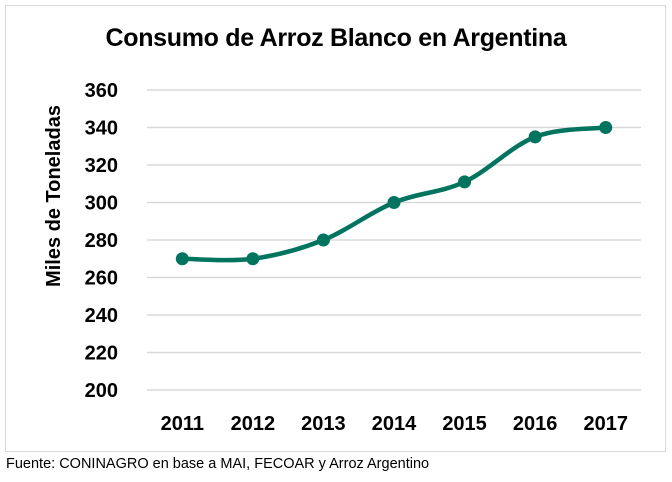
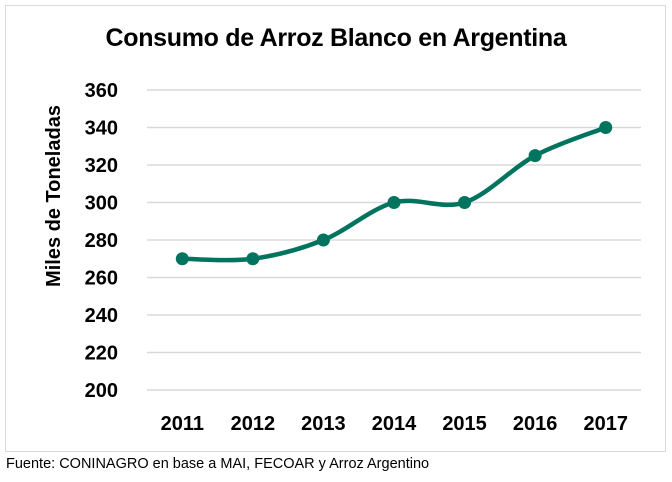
2015: 311 -> 300
2016: 335 -> 325
